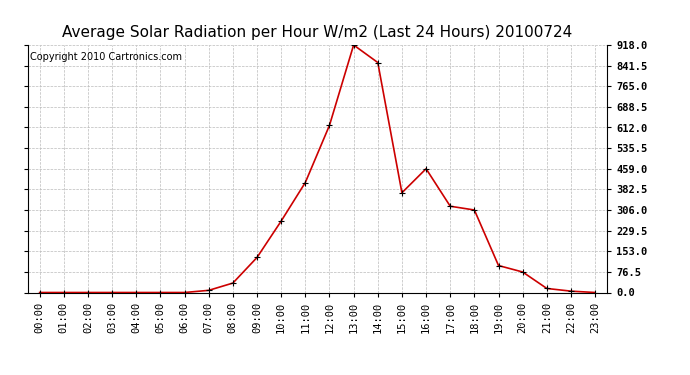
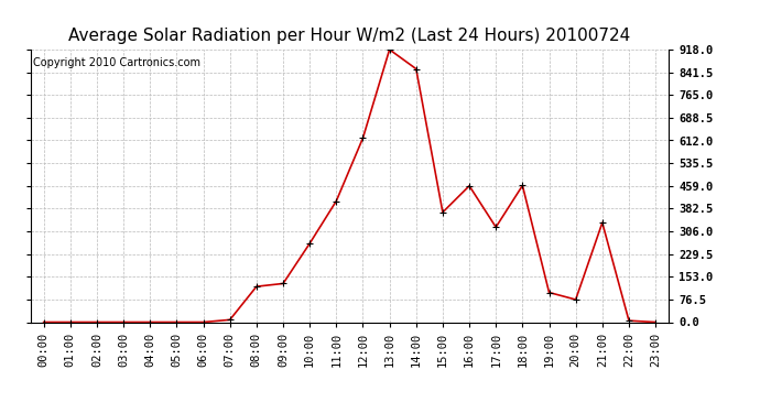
08:00: 35 -> 120
18:00: 306 -> 460
21:00: 15 -> 335
